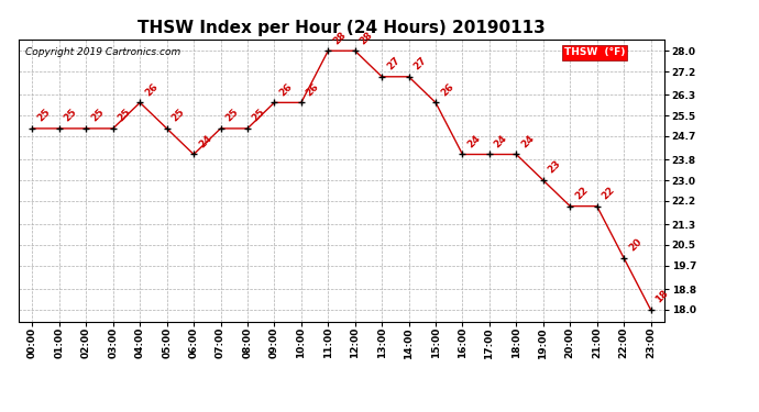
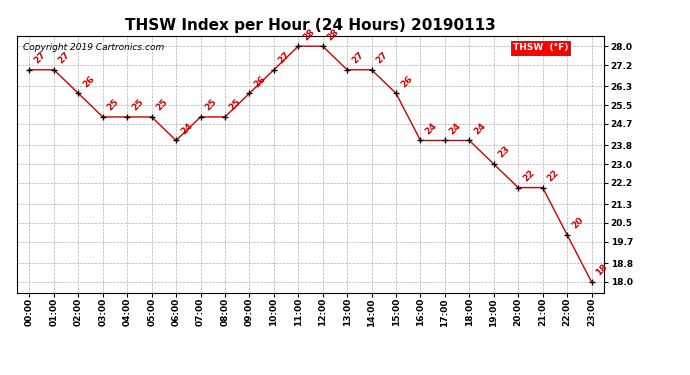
00:00: 25 -> 27
01:00: 25 -> 27
02:00: 25 -> 26
04:00: 26 -> 25
10:00: 26 -> 27
